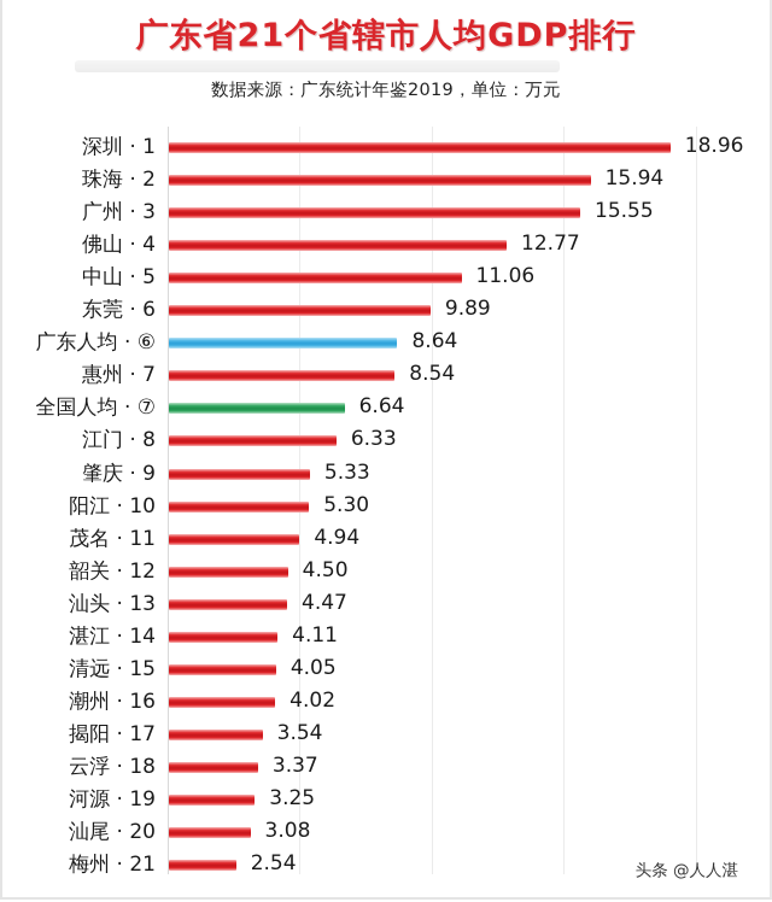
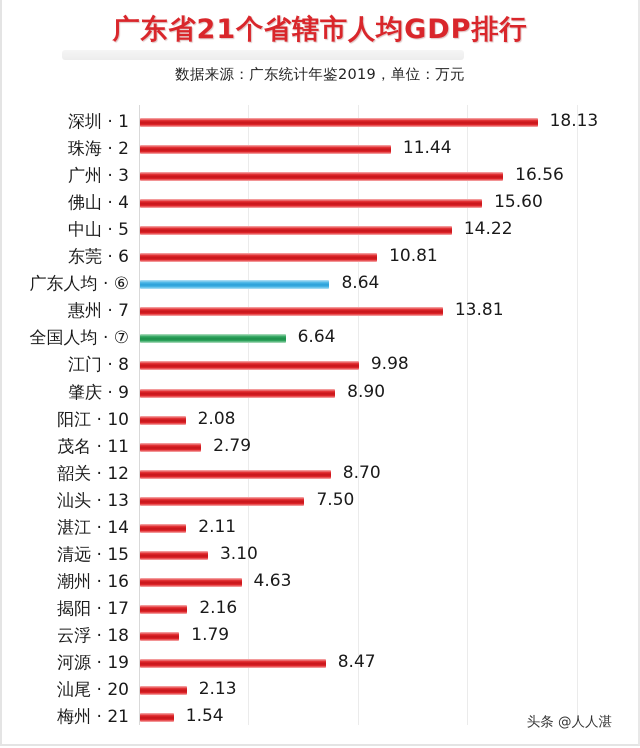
深圳 · 1: 18.96 -> 18.13
珠海 · 2: 15.94 -> 11.44
广州 · 3: 15.55 -> 16.56
佛山 · 4: 12.77 -> 15.60
中山 · 5: 11.06 -> 14.22
东莞 · 6: 9.89 -> 10.81
惠州 · 7: 8.54 -> 13.81
江门 · 8: 6.33 -> 9.98
肇庆 · 9: 5.33 -> 8.90
阳江 · 10: 5.30 -> 2.08
茂名 · 11: 4.94 -> 2.79
韶关 · 12: 4.50 -> 8.70
汕头 · 13: 4.47 -> 7.50
湛江 · 14: 4.11 -> 2.11
清远 · 15: 4.05 -> 3.10
潮州 · 16: 4.02 -> 4.63
揭阳 · 17: 3.54 -> 2.16
云浮 · 18: 3.37 -> 1.79
河源 · 19: 3.25 -> 8.47
汕尾 · 20: 3.08 -> 2.13
梅州 · 21: 2.54 -> 1.54
